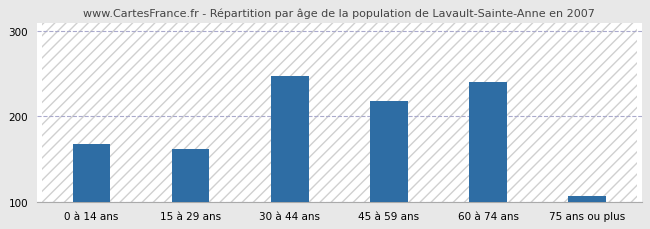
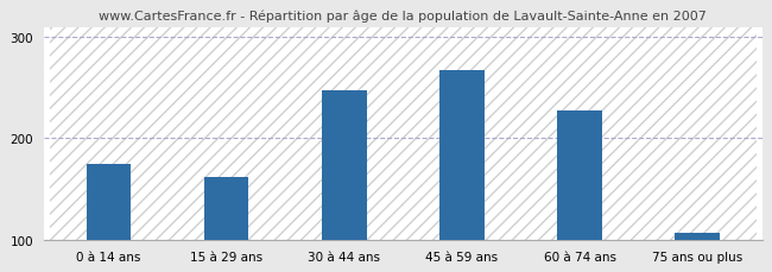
0 à 14 ans: 168 -> 175
45 à 59 ans: 218 -> 268
60 à 74 ans: 240 -> 228
